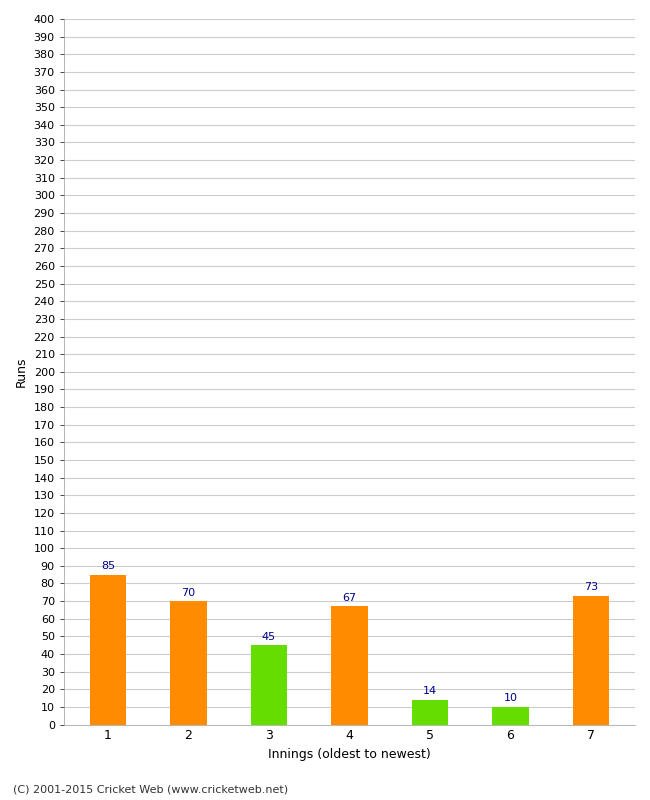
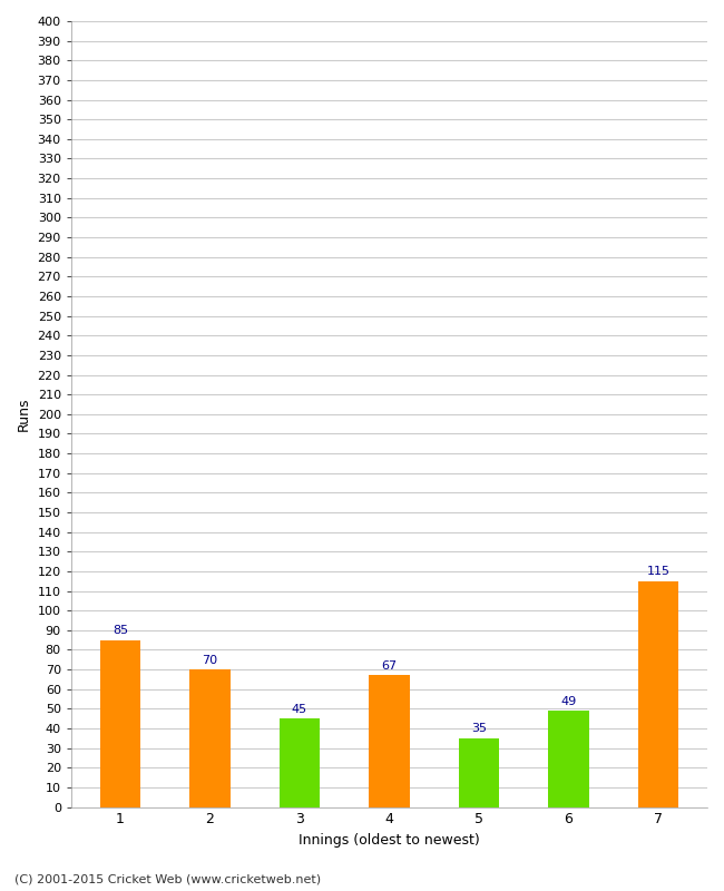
5: 14 -> 35
6: 10 -> 49
7: 73 -> 115
